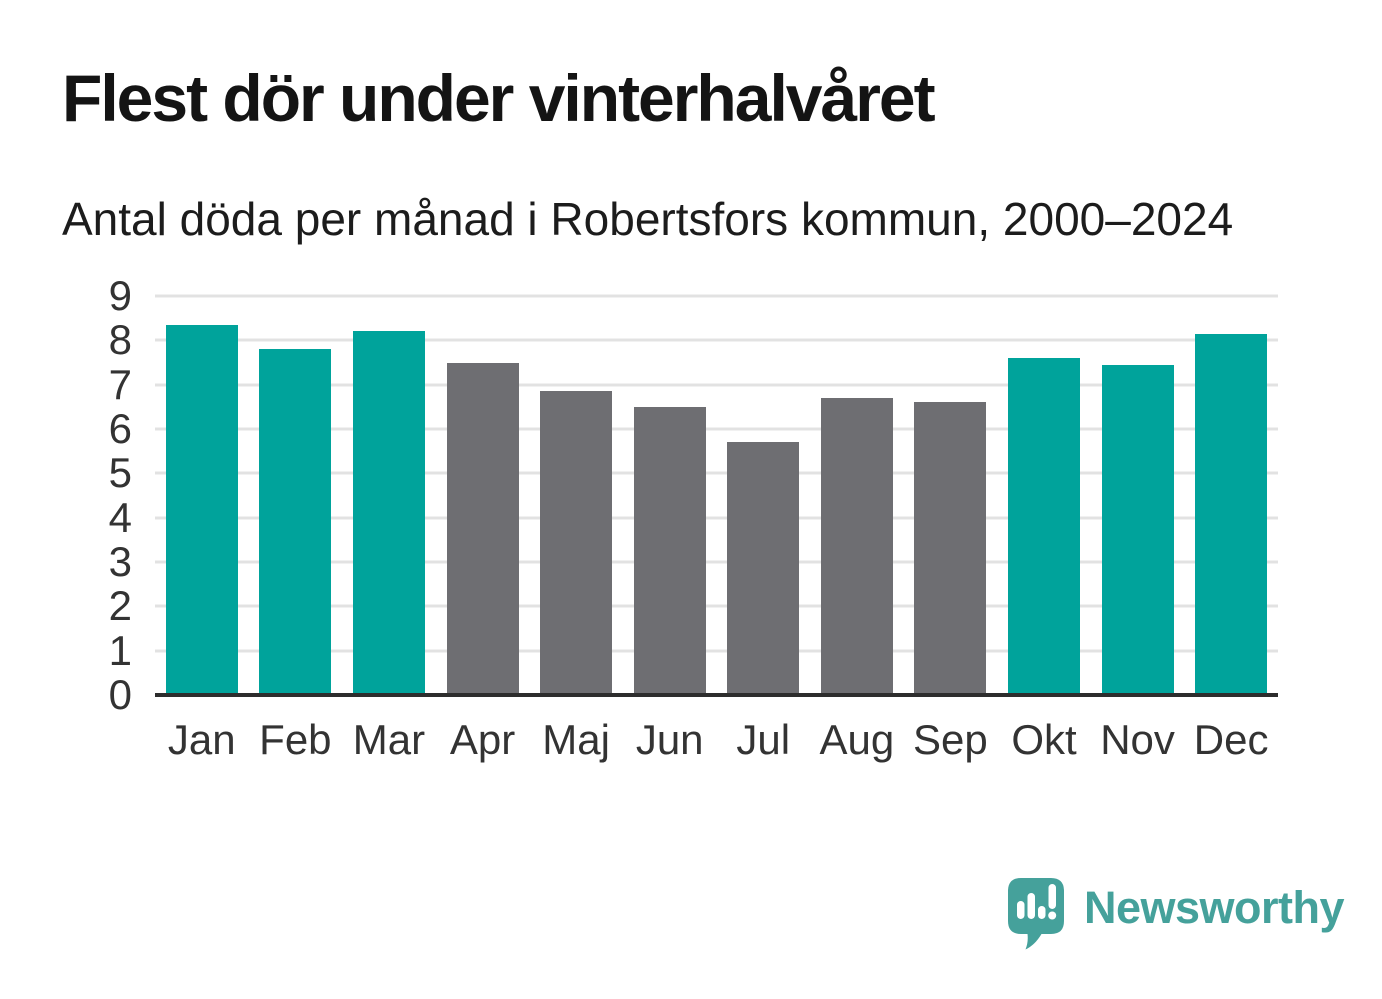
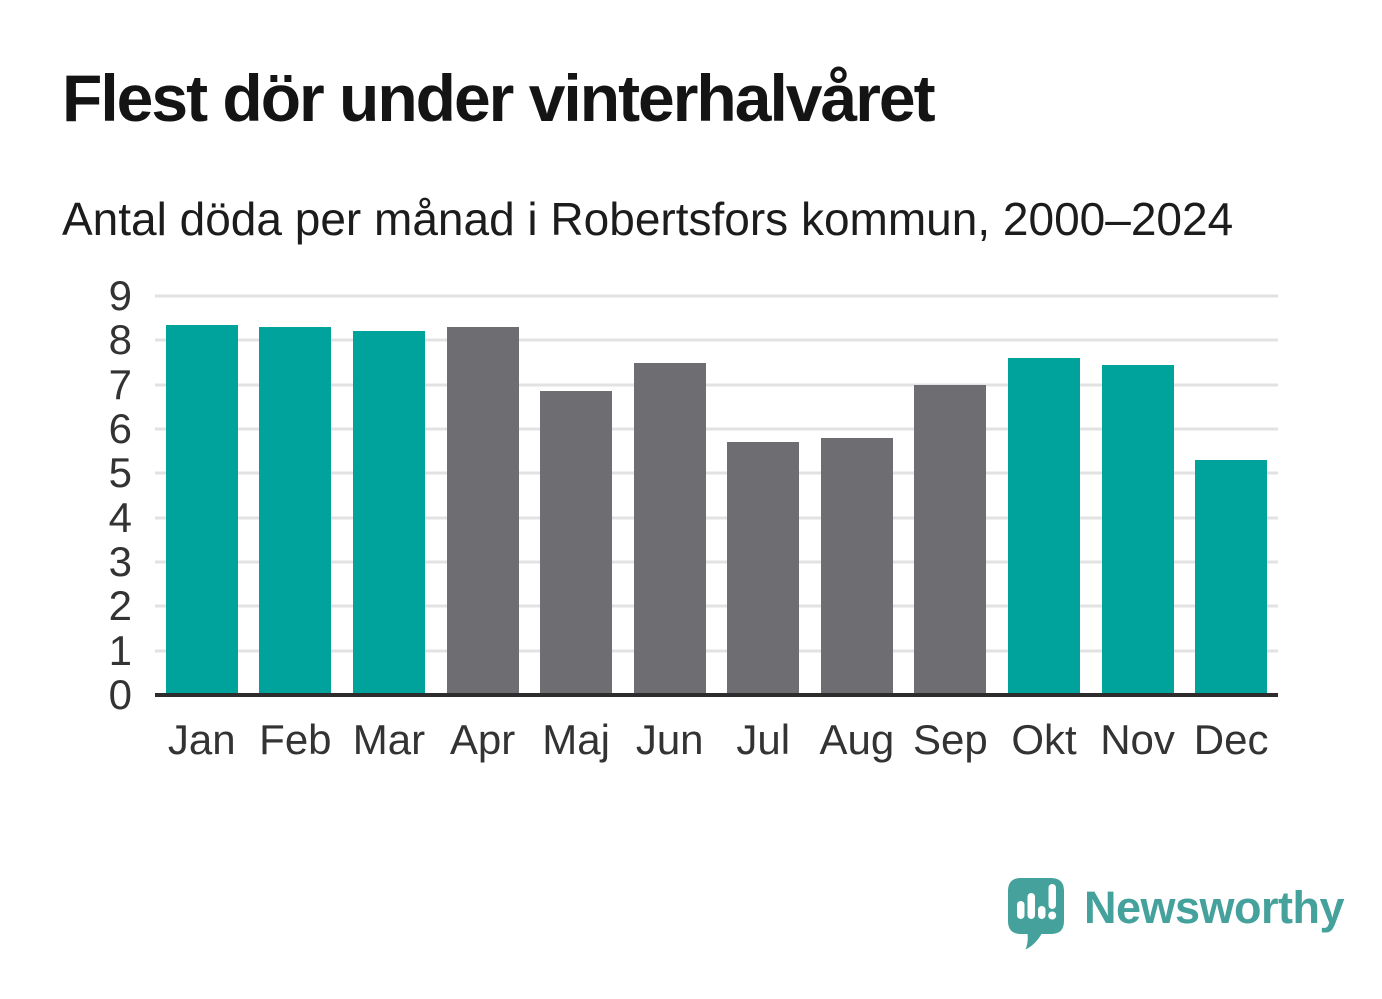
Feb: 7.8 -> 8.3
Apr: 7.5 -> 8.3
Jun: 6.5 -> 7.5
Aug: 6.7 -> 5.8
Sep: 6.6 -> 7.0
Dec: 8.2 -> 5.3
